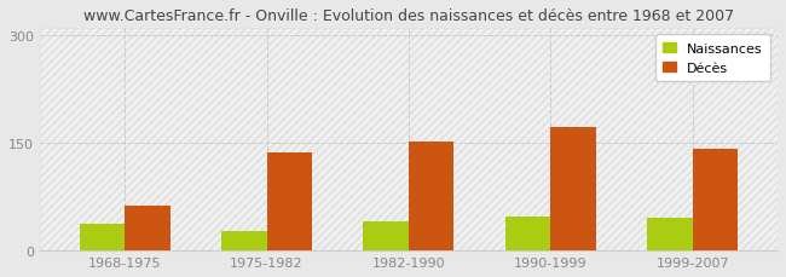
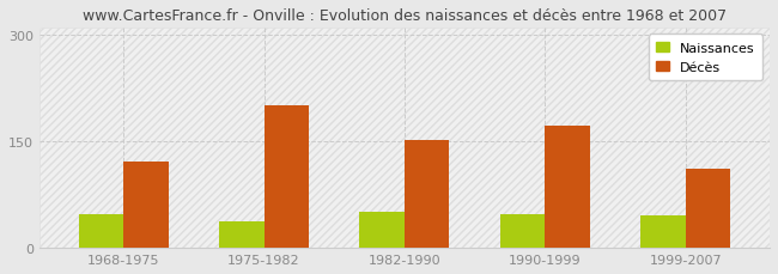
Naissances/1968-1975: 38 -> 48
Décès/1968-1975: 63 -> 122
Naissances/1975-1982: 27 -> 38
Décès/1975-1982: 136 -> 200
Naissances/1982-1990: 40 -> 50
Décès/1999-2007: 142 -> 112
